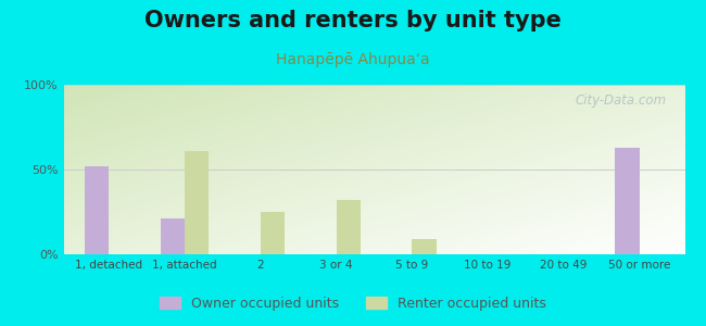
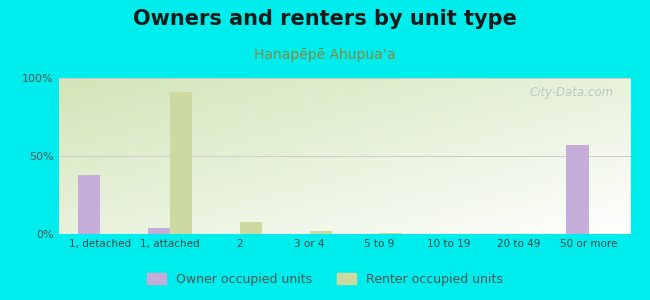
Owner occupied units/1, detached: 52% -> 38%
Owner occupied units/1, attached: 21% -> 4%
Renter occupied units/1, attached: 61% -> 91%
Renter occupied units/2: 25% -> 8%
Renter occupied units/3 or 4: 32% -> 2%
Renter occupied units/5 to 9: 9% -> 1%
Owner occupied units/50 or more: 63% -> 57%
